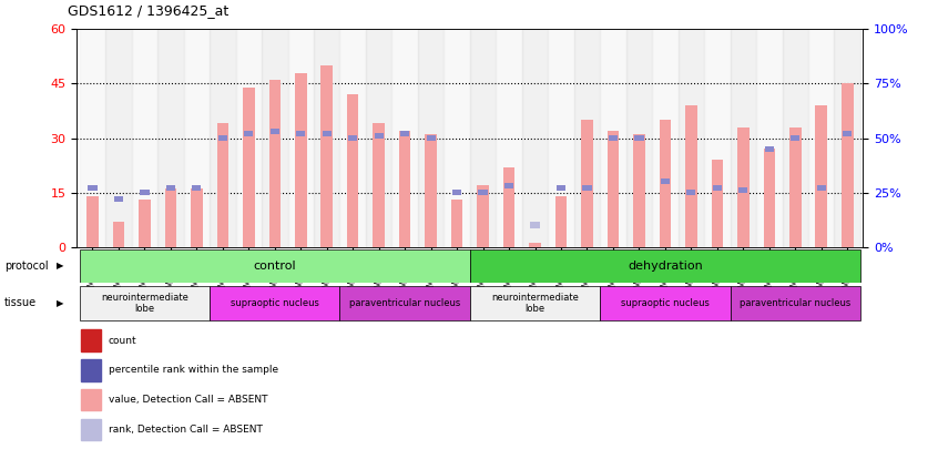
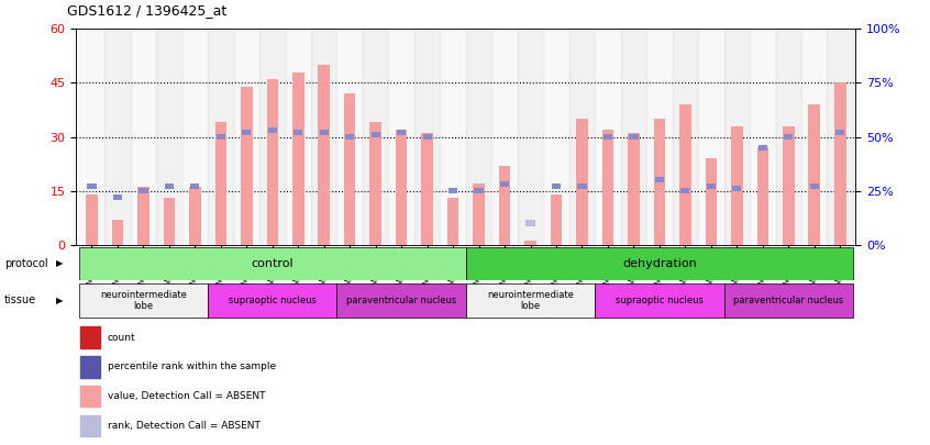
GSM69789: 13 -> 16
GSM69790: 16 -> 13
